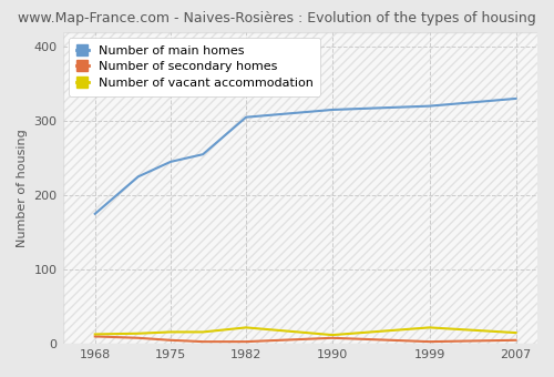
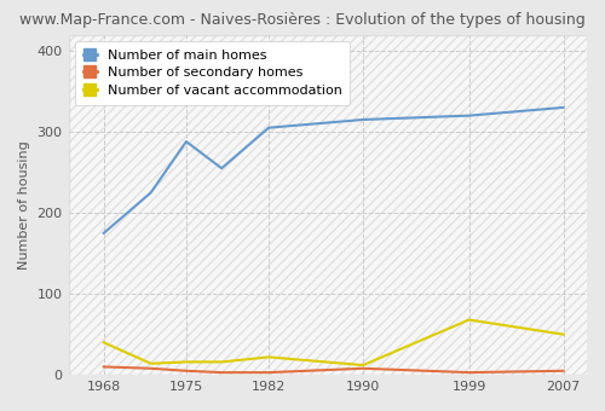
Number of vacant accommodation/1968: 13 -> 40
Number of main homes/1975: 245 -> 288
Number of vacant accommodation/1999: 22 -> 68
Number of vacant accommodation/2007: 15 -> 50
